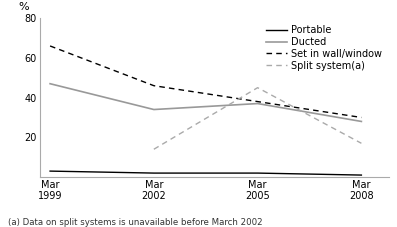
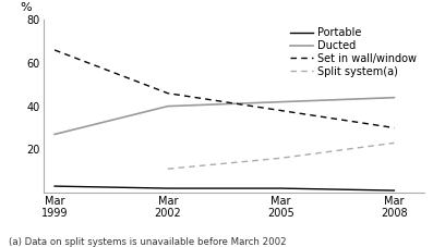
Ducted/Mar 1999: 47 -> 27
Ducted/Mar 2002: 34 -> 40
Split system(a)/Mar 2002: 14 -> 11
Ducted/Mar 2005: 37 -> 42
Split system(a)/Mar 2005: 45 -> 16
Ducted/Mar 2008: 28 -> 44
Split system(a)/Mar 2008: 17 -> 23
